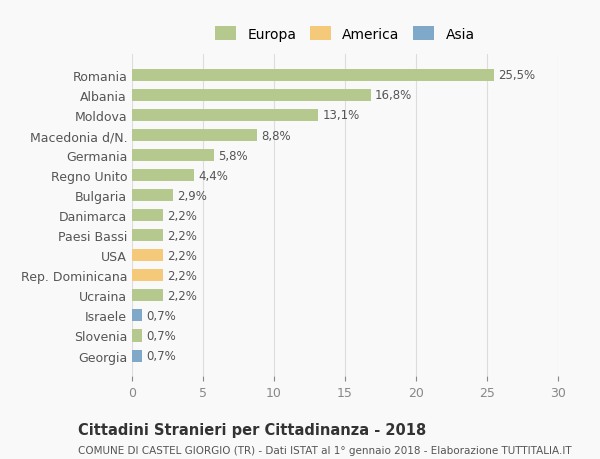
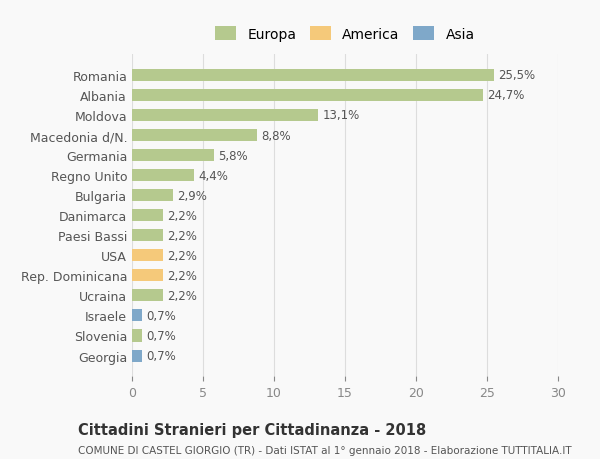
Albania: 16,8% -> 24,7%
